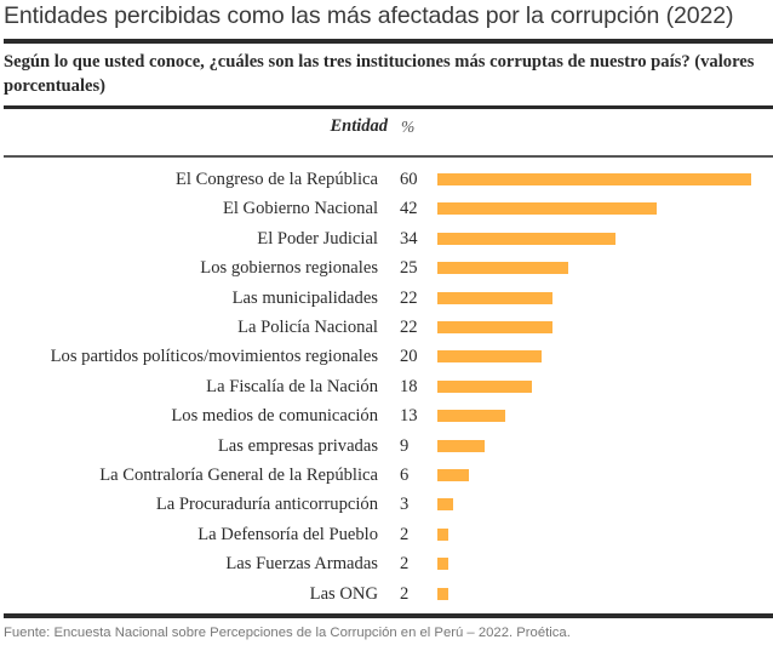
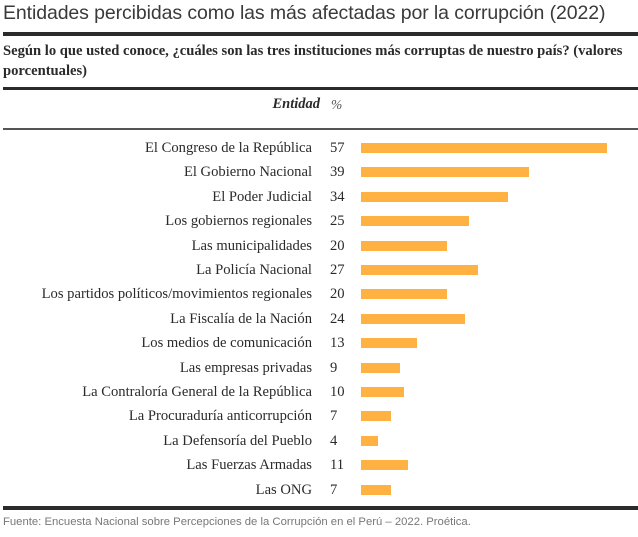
El Congreso de la República: 60 -> 57
El Gobierno Nacional: 42 -> 39
Las municipalidades: 22 -> 20
La Policía Nacional: 22 -> 27
La Fiscalía de la Nación: 18 -> 24
La Contraloría General de la República: 6 -> 10
La Procuraduría anticorrupción: 3 -> 7
La Defensoría del Pueblo: 2 -> 4
Las Fuerzas Armadas: 2 -> 11
Las ONG: 2 -> 7
